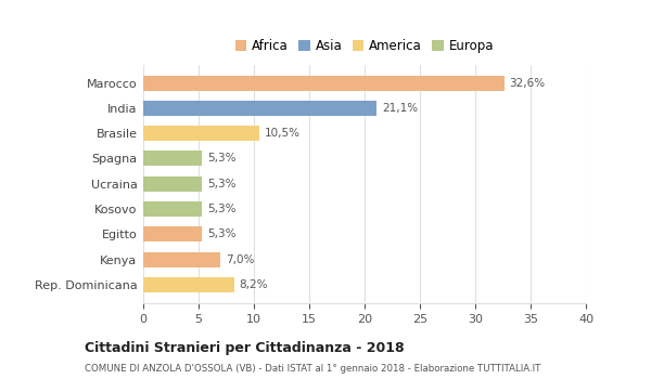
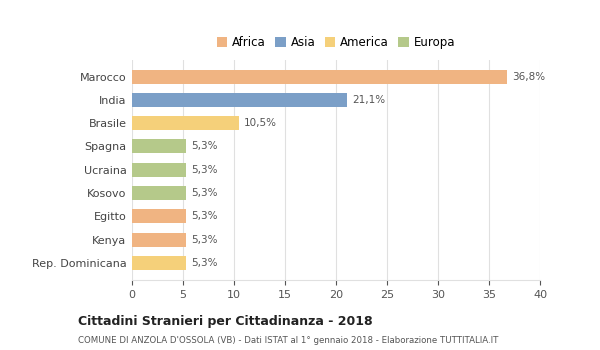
Marocco: 32,6% -> 36,8%
Kenya: 7,0% -> 5,3%
Rep. Dominicana: 8,2% -> 5,3%
